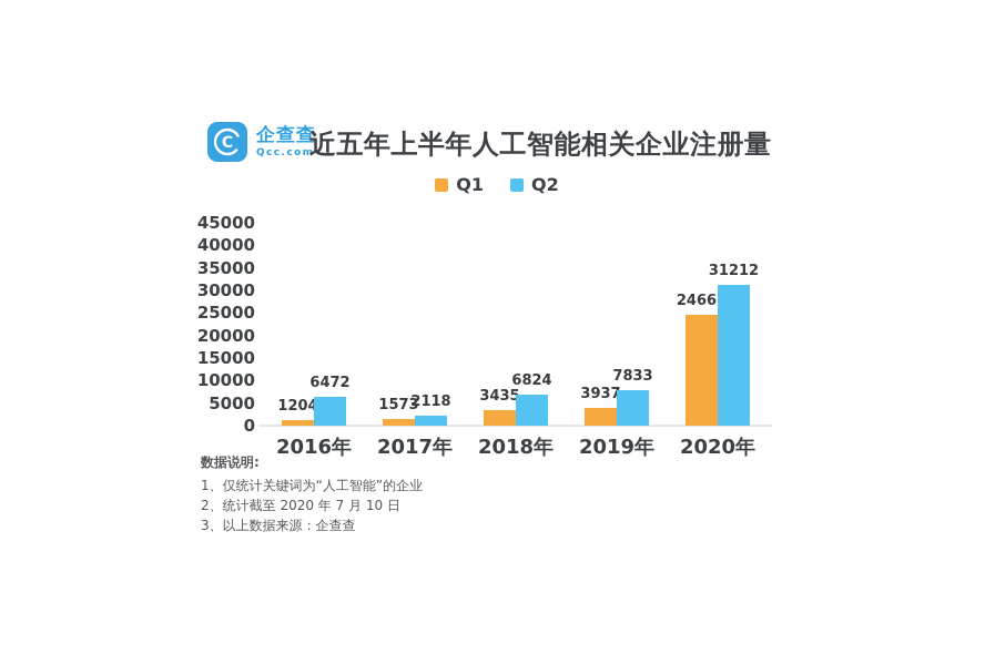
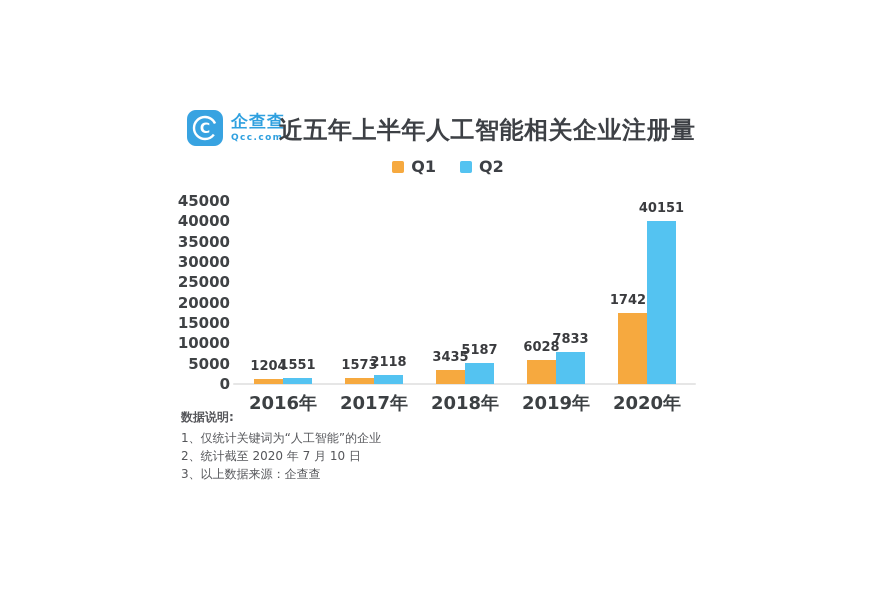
Q2/2016年: 6472 -> 1551
Q2/2018年: 6824 -> 5187
Q1/2019年: 3937 -> 6028
Q1/2020年: 24661 -> 17422
Q2/2020年: 31212 -> 40151
